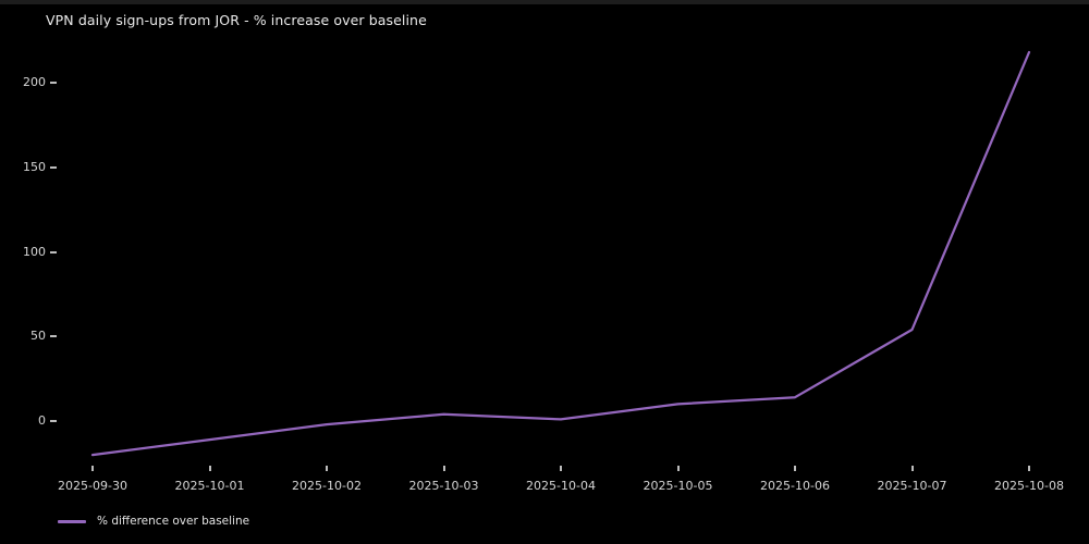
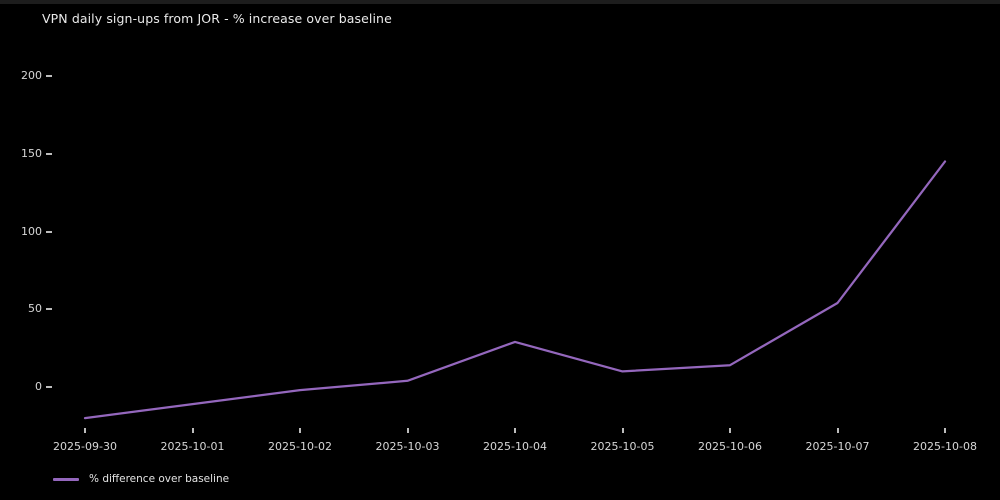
2025-10-04: 1 -> 29
2025-10-08: 218 -> 145
